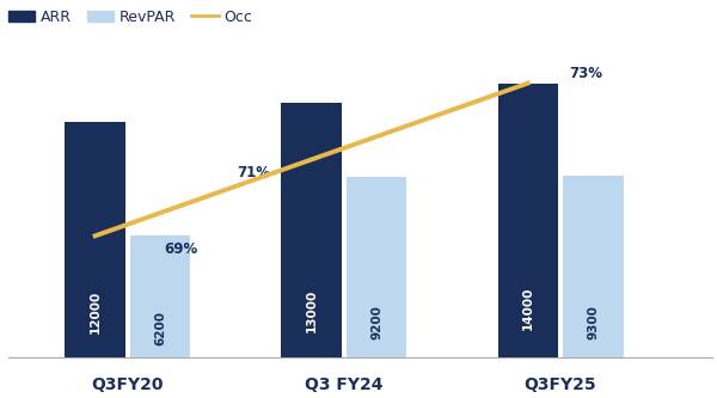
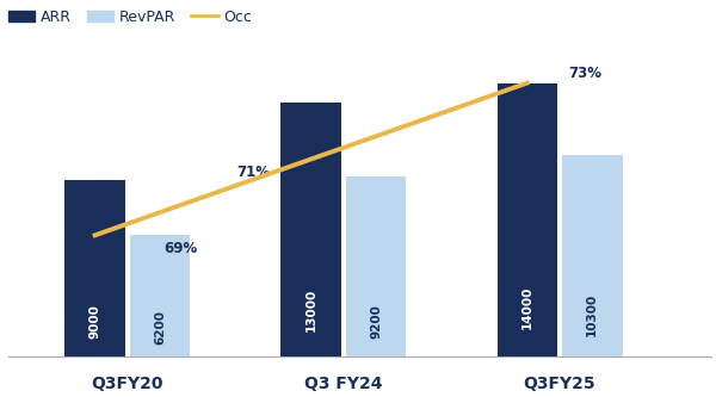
ARR/Q3FY20: 12000 -> 9000
RevPAR/Q3FY25: 9300 -> 10300
